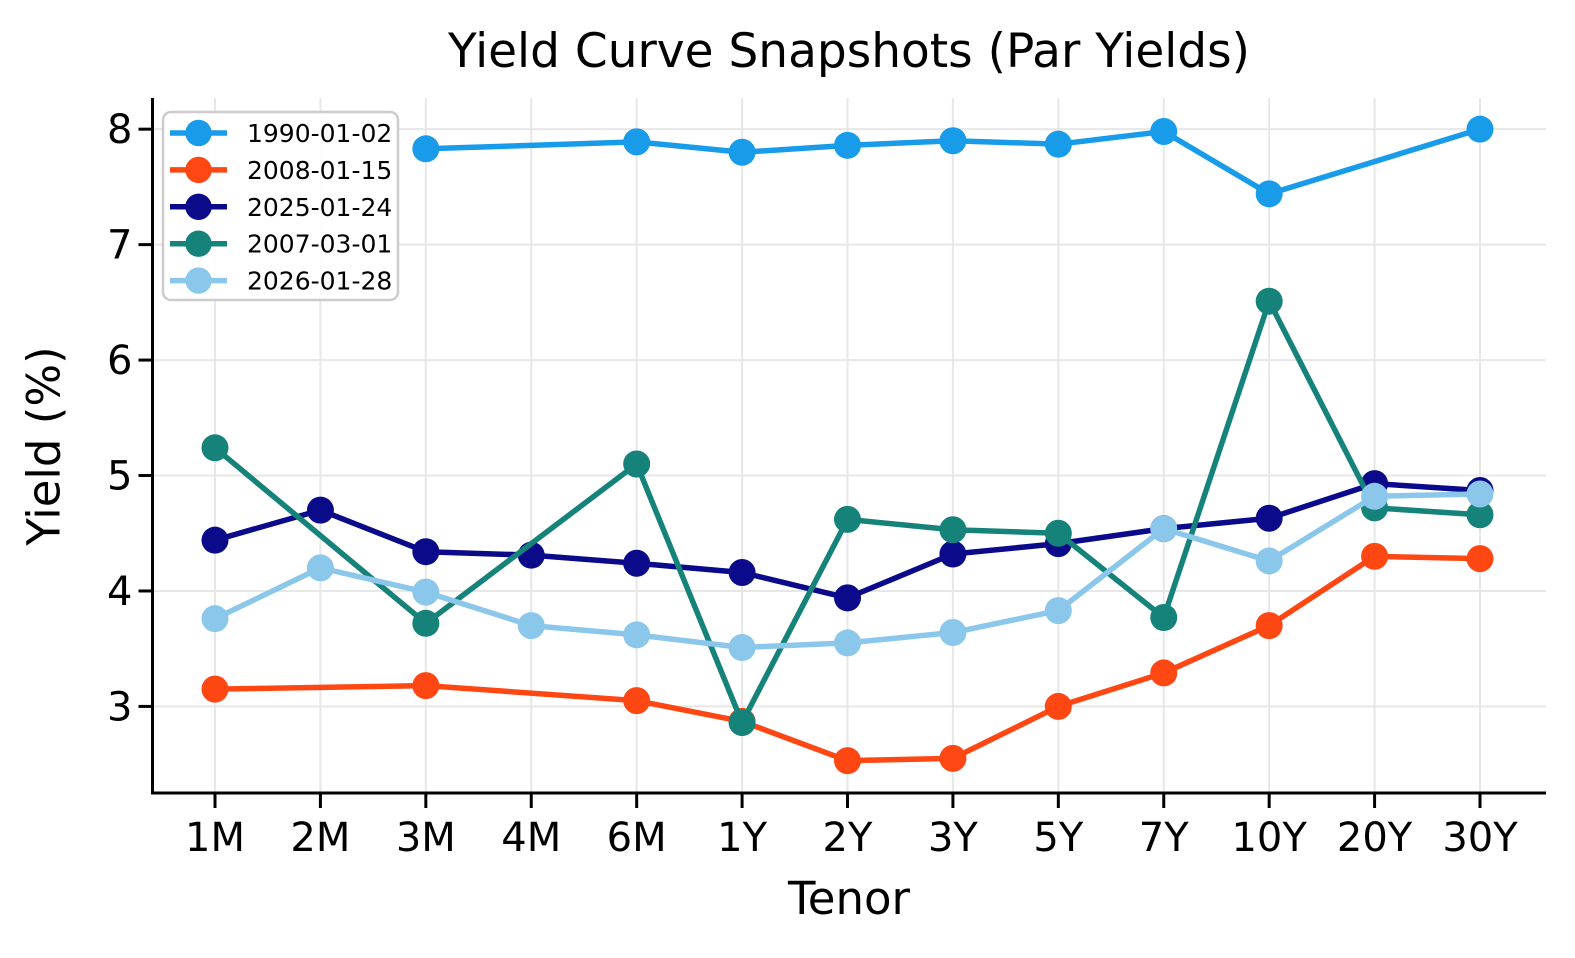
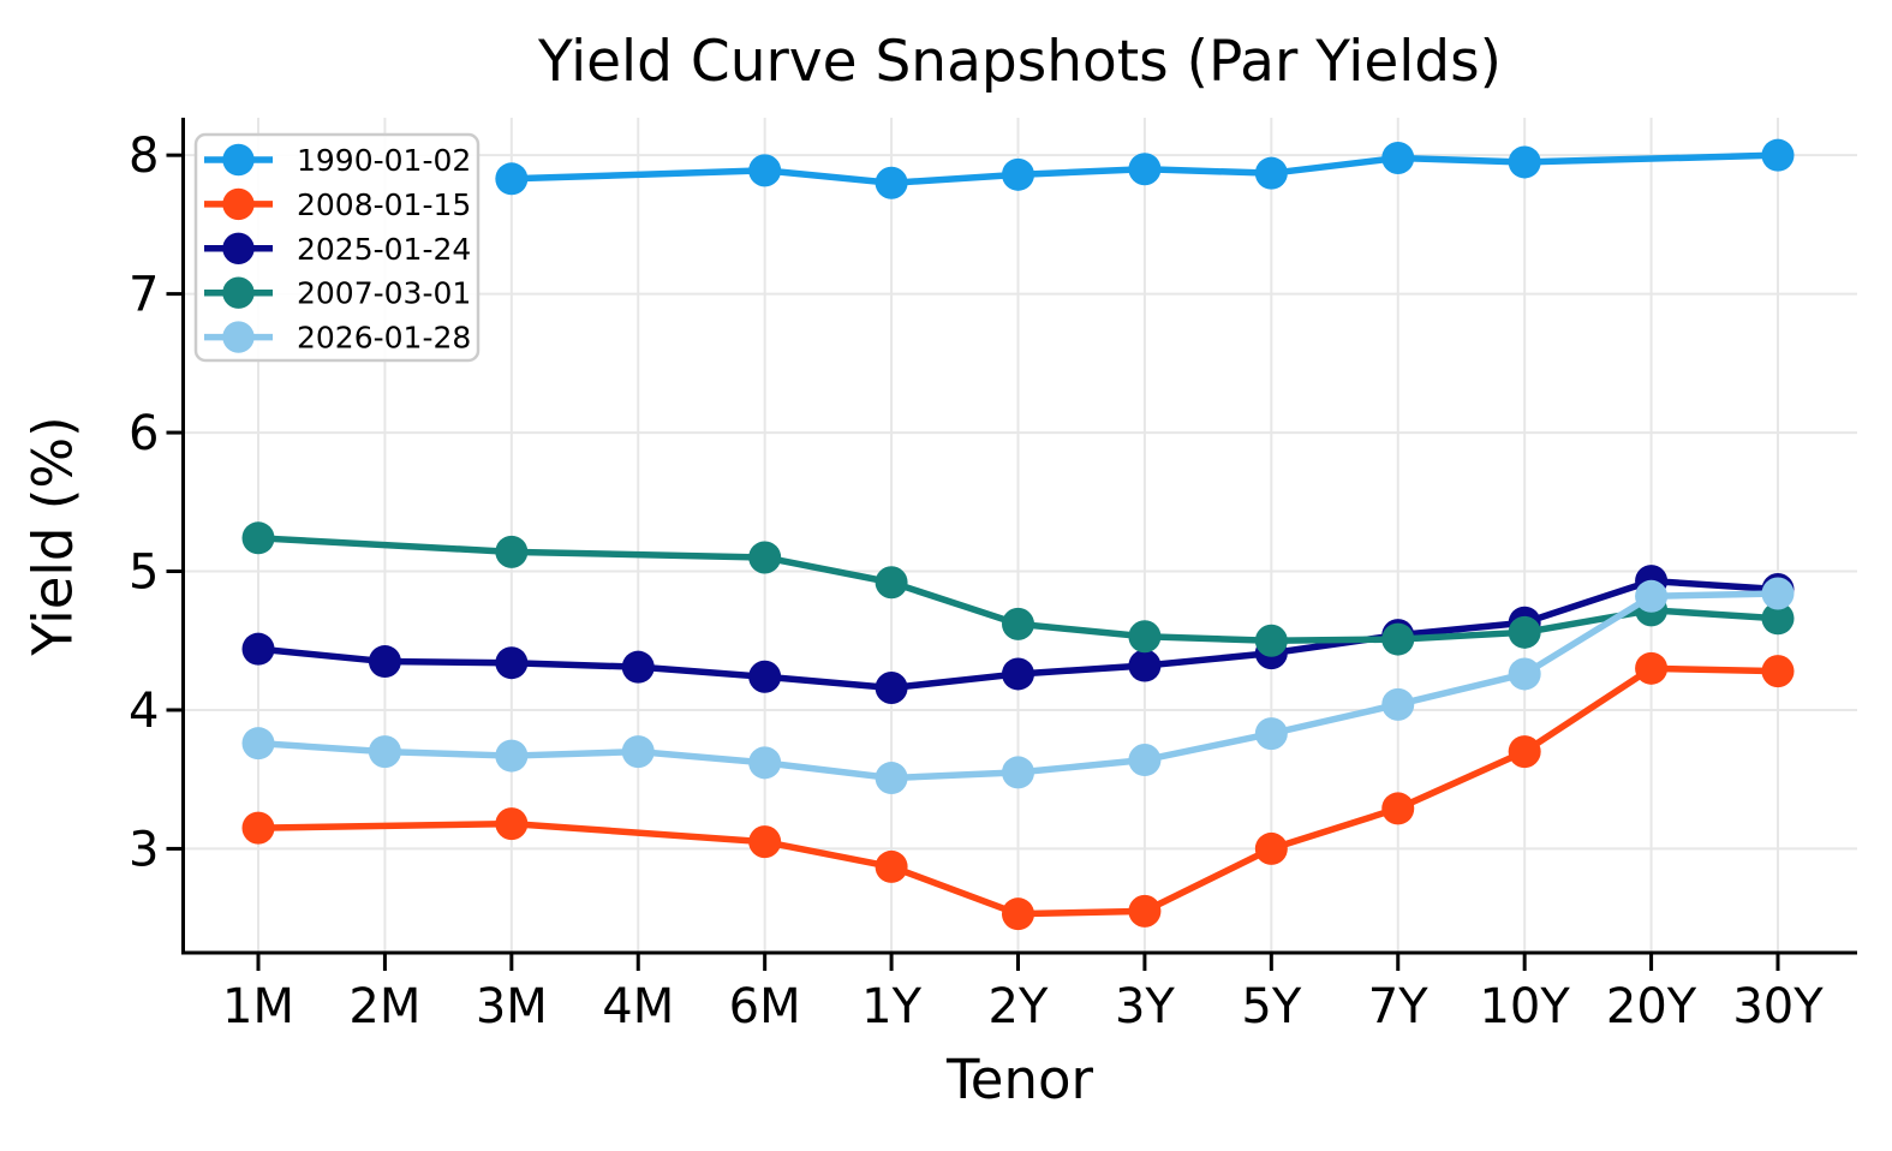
2025-01-24/2M: 4.70 -> 4.35
2026-01-28/2M: 4.20 -> 3.70
2007-03-01/3M: 3.72 -> 5.14
2026-01-28/3M: 3.99 -> 3.67
2007-03-01/1Y: 2.86 -> 4.92
2025-01-24/2Y: 3.94 -> 4.26
2007-03-01/7Y: 3.77 -> 4.51
2026-01-28/7Y: 4.54 -> 4.04
1990-01-02/10Y: 7.44 -> 7.95
2007-03-01/10Y: 6.51 -> 4.56
